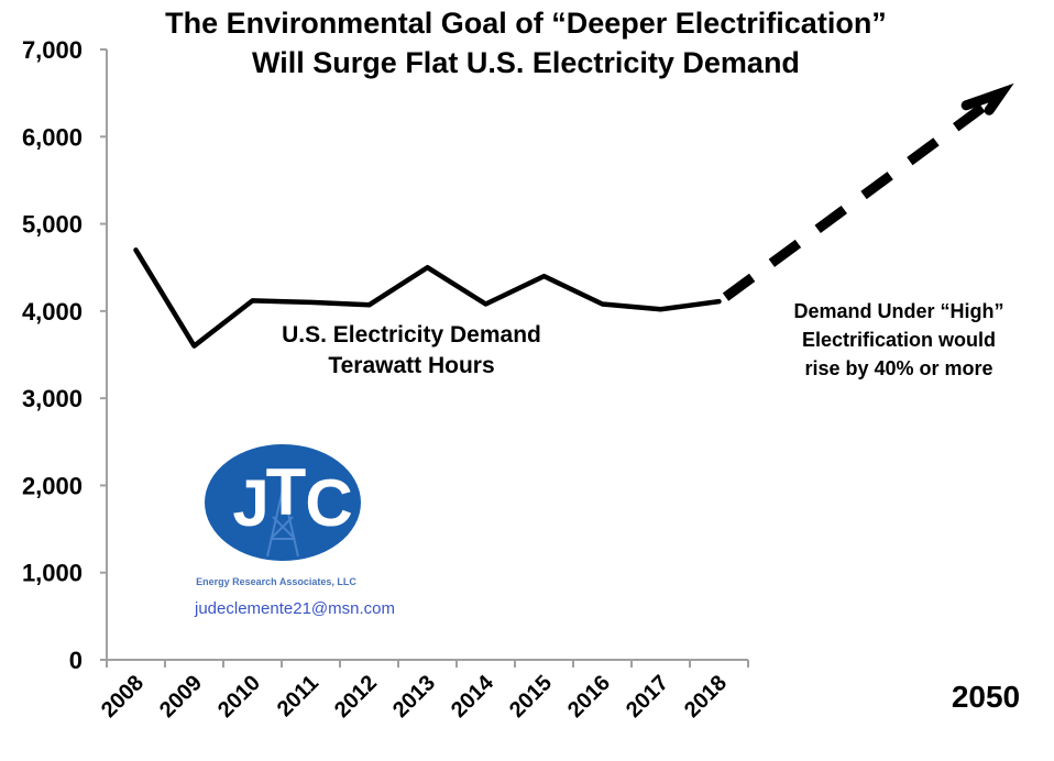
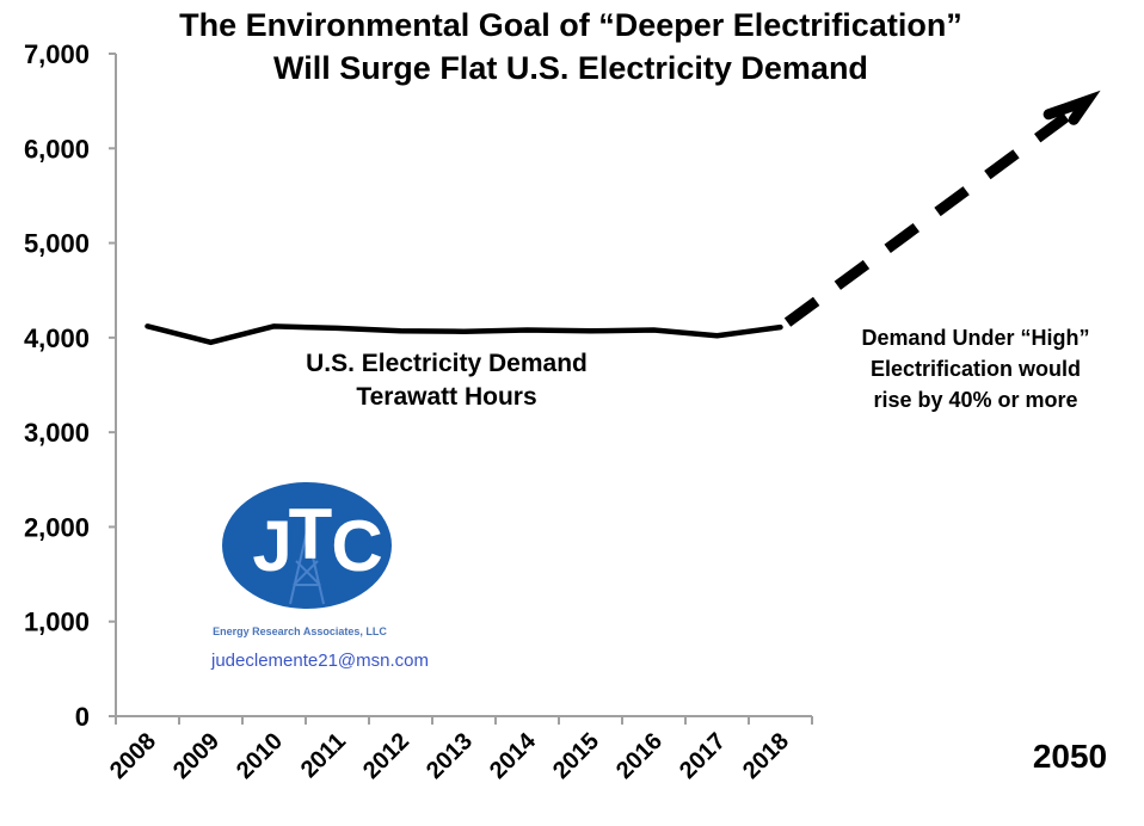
2008: 4700 -> 4100
2009: 3600 -> 4000
2013: 4500 -> 4100
2015: 4400 -> 4100
